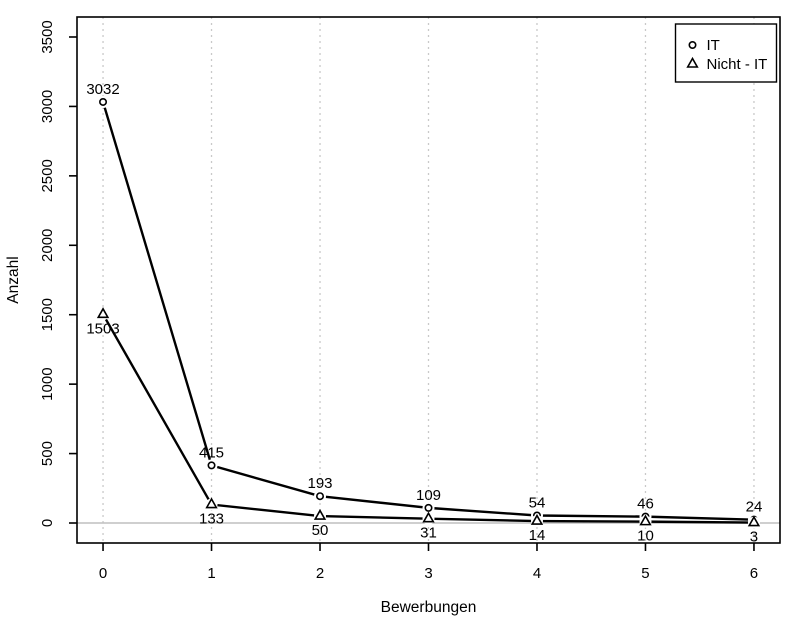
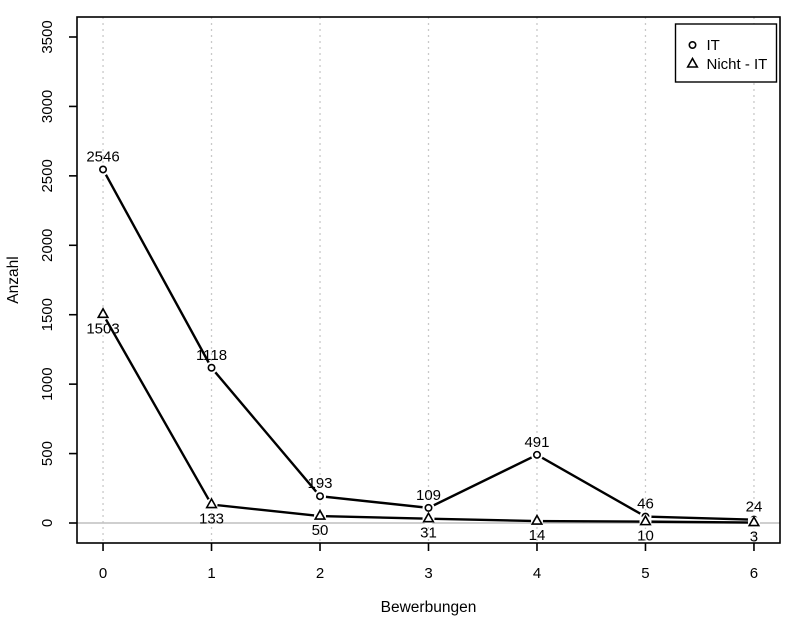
IT/0: 3032 -> 2546
IT/1: 415 -> 1118
IT/4: 54 -> 491
